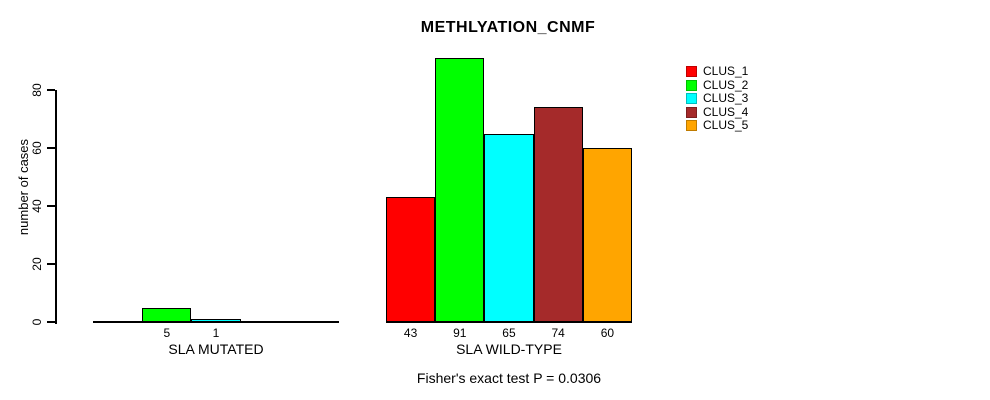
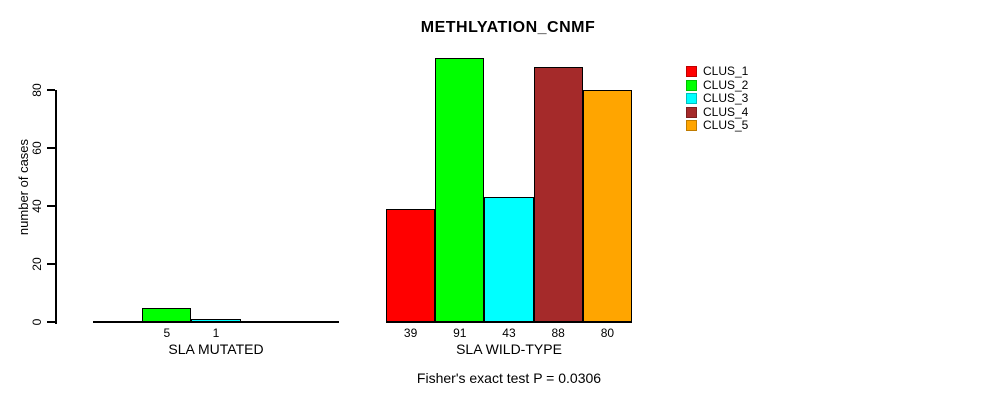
CLUS_1/SLA WILD-TYPE: 43 -> 39
CLUS_3/SLA WILD-TYPE: 65 -> 43
CLUS_4/SLA WILD-TYPE: 74 -> 88
CLUS_5/SLA WILD-TYPE: 60 -> 80
